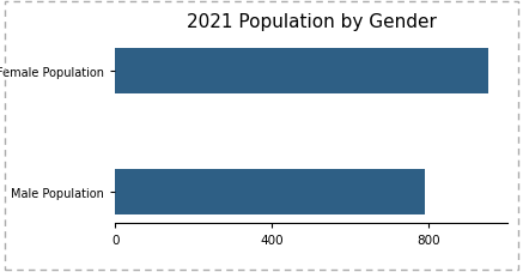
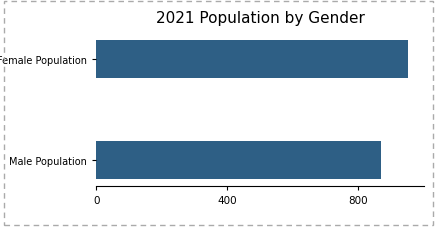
Male Population: 790 -> 870
